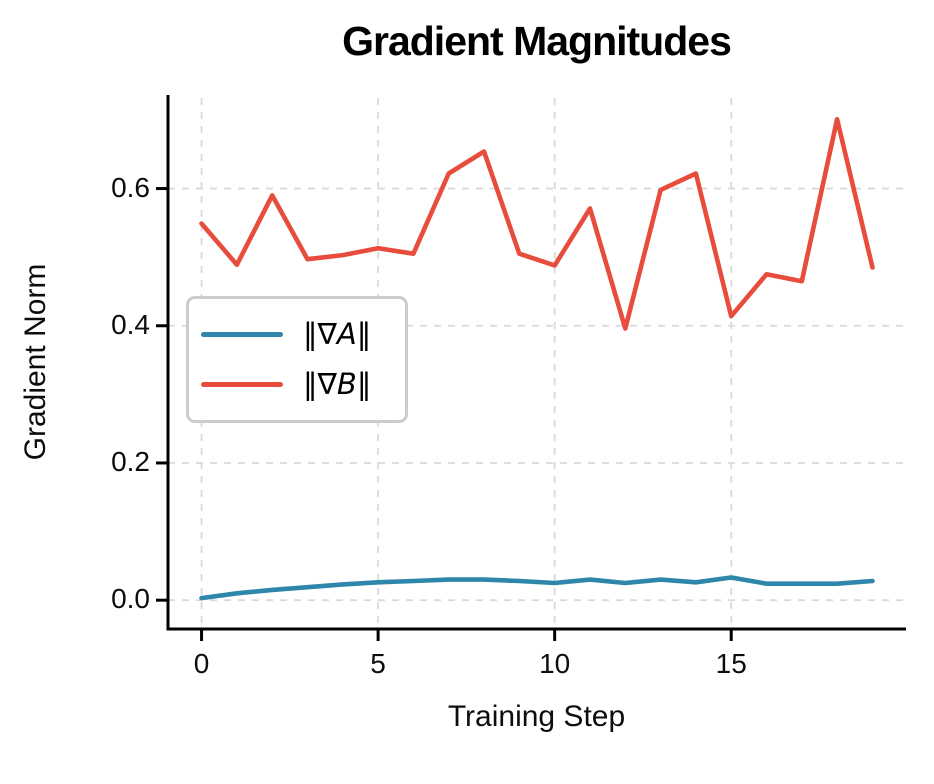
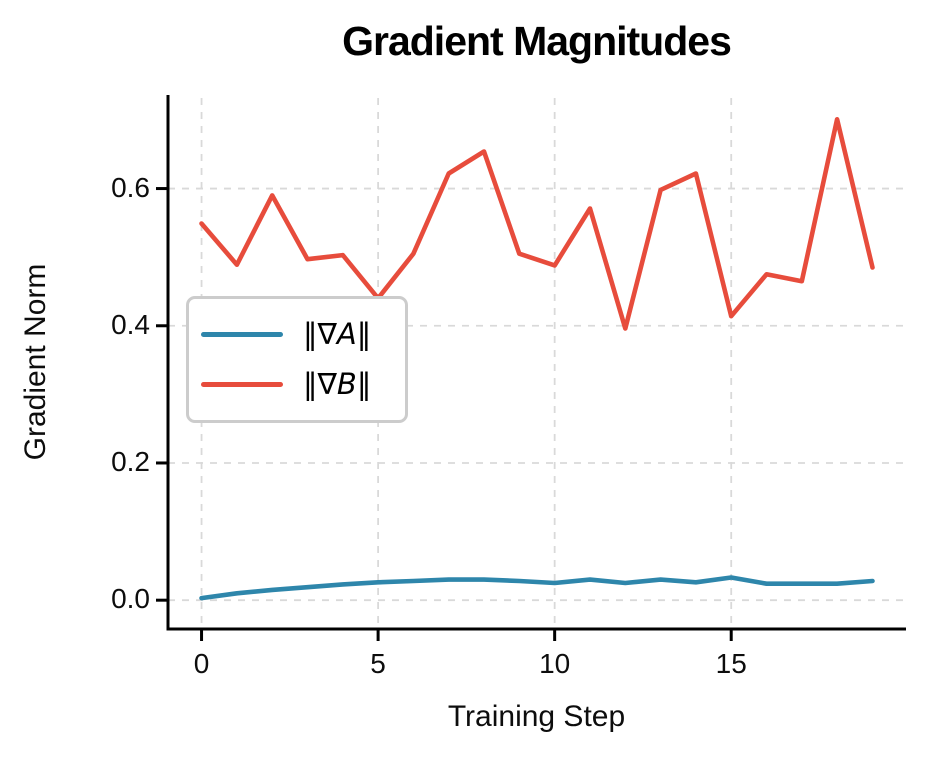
‖∇B‖/5: 0.51 -> 0.44
